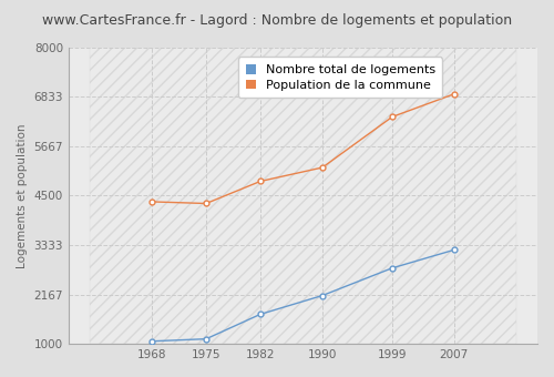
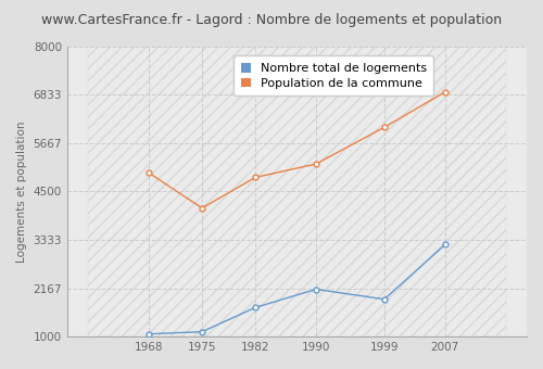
Population de la commune/1968: 4360 -> 4950
Population de la commune/1975: 4320 -> 4100
Nombre total de logements/1999: 2790 -> 1900
Population de la commune/1999: 6360 -> 6050
